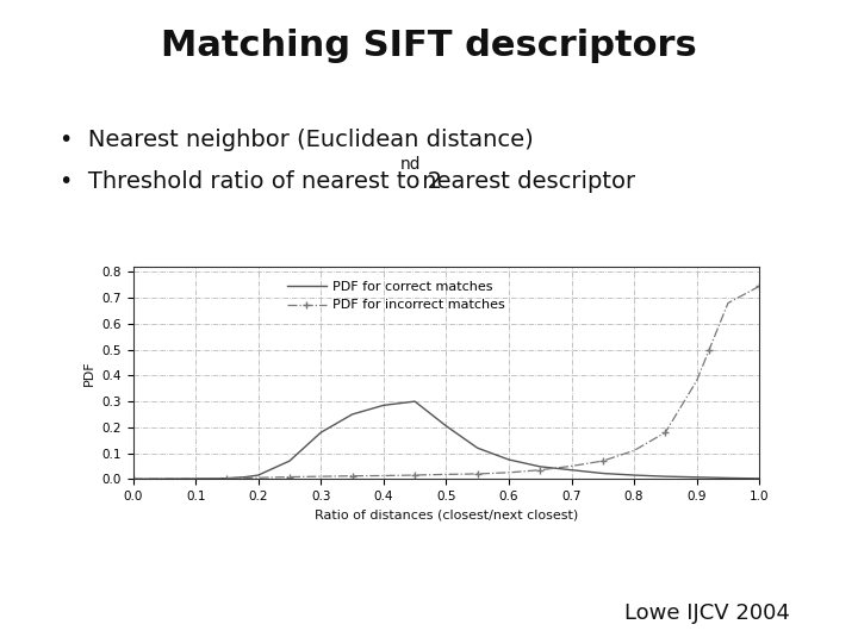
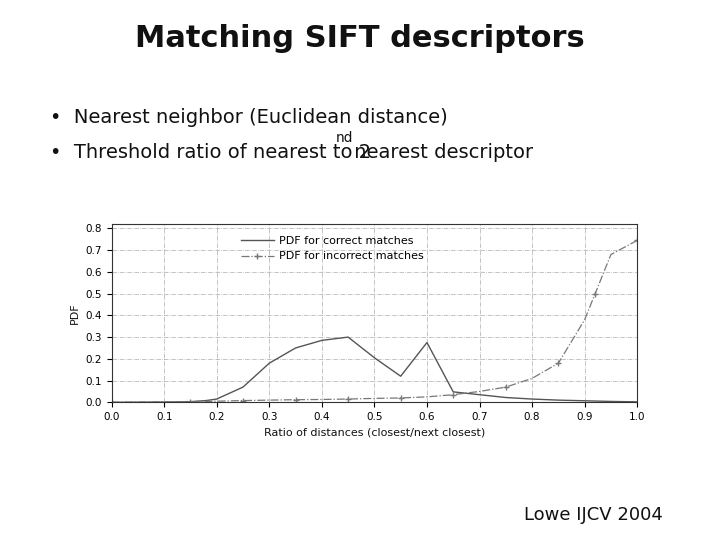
PDF for correct matches/0.6: 0.075 -> 0.275
